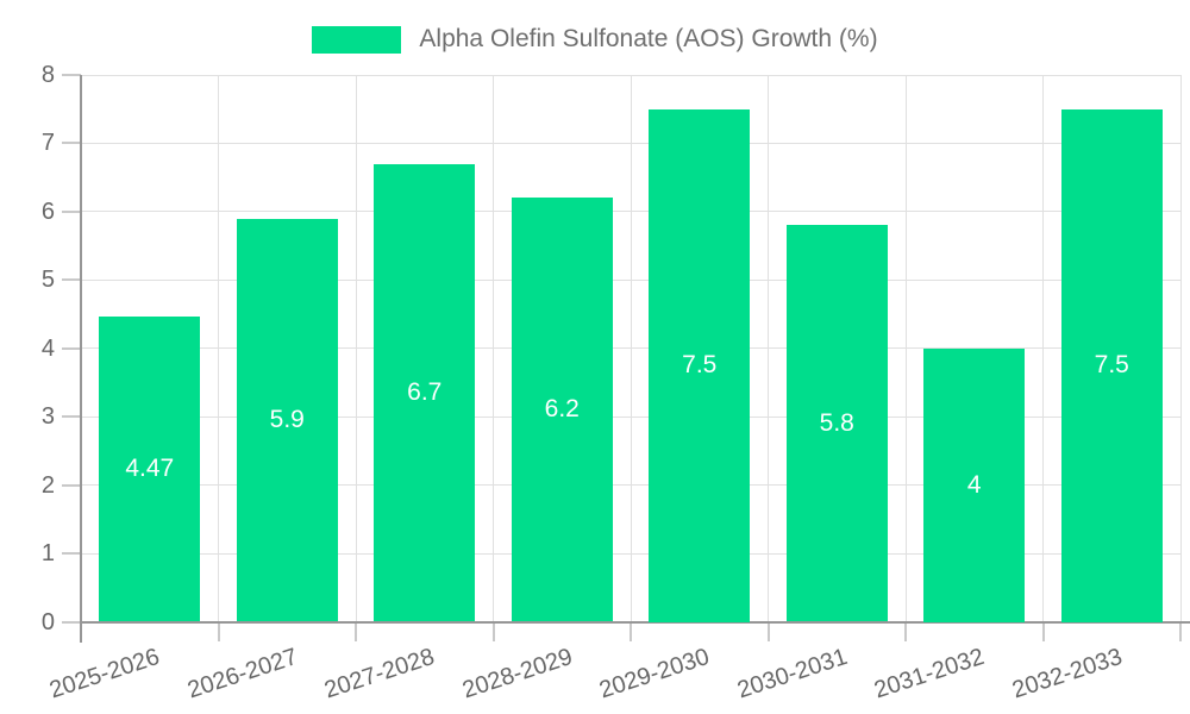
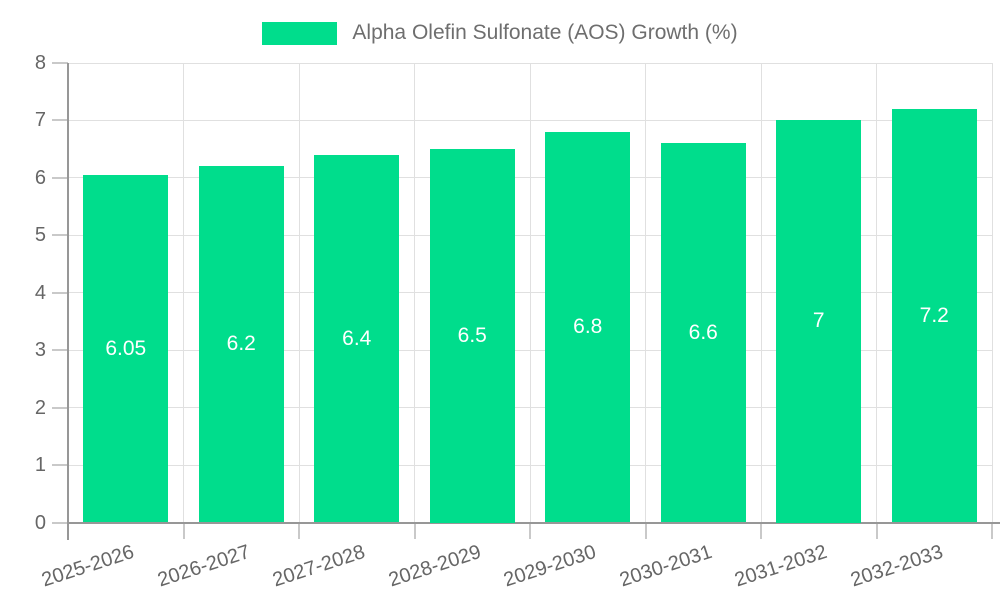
2025-2026: 4.47 -> 6.05
2026-2027: 5.9 -> 6.2
2027-2028: 6.7 -> 6.4
2028-2029: 6.2 -> 6.5
2029-2030: 7.5 -> 6.8
2030-2031: 5.8 -> 6.6
2031-2032: 4 -> 7
2032-2033: 7.5 -> 7.2
